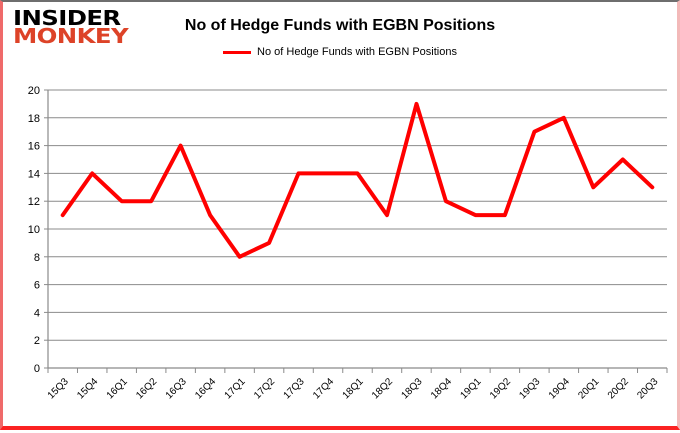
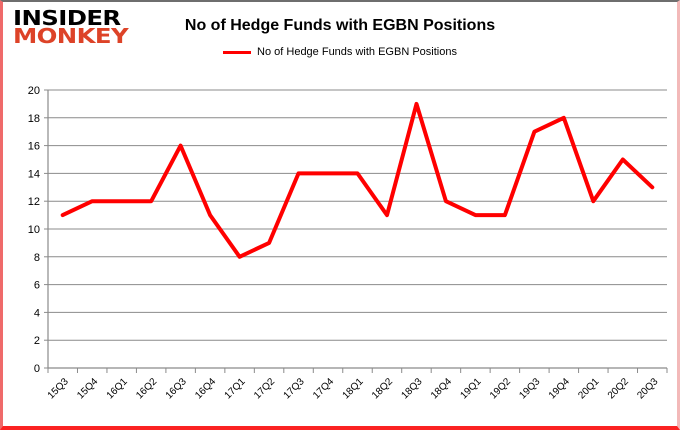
15Q4: 14 -> 12
20Q1: 13 -> 12
